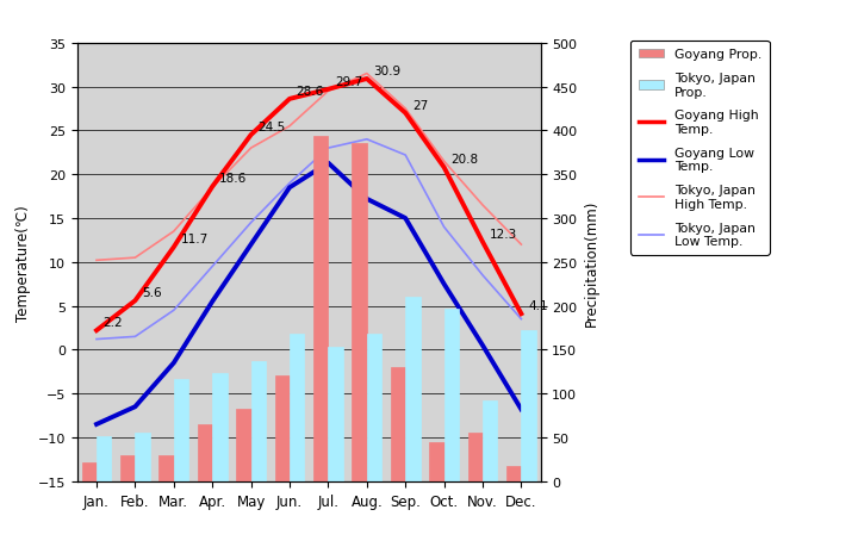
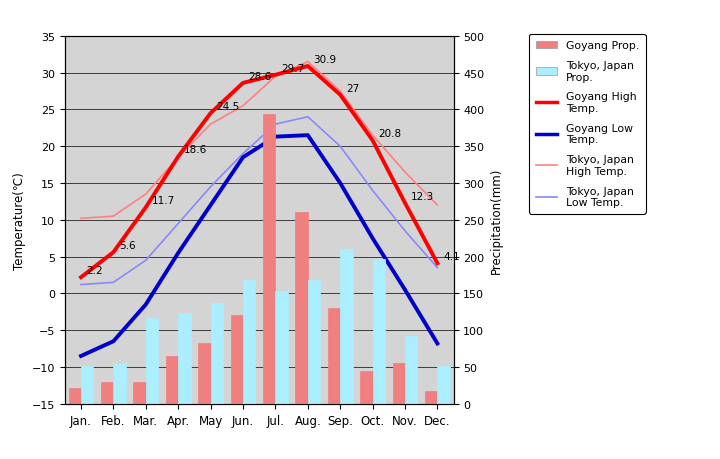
Goyang Prop./Aug.: 386 -> 260
Goyang Low Temp./Aug.: 17.2 -> 21.5
Tokyo, Japan Low Temp./Sep.: 22.2 -> 20.0
Tokyo, Japan Prop./Dec.: 172 -> 51
